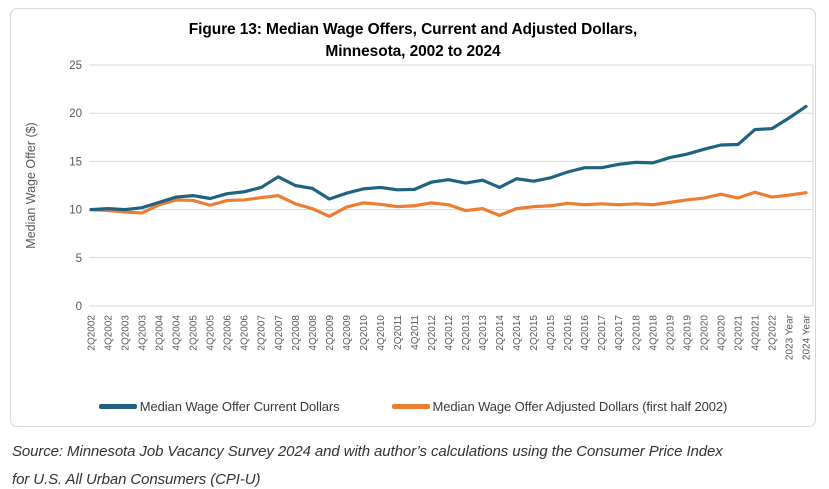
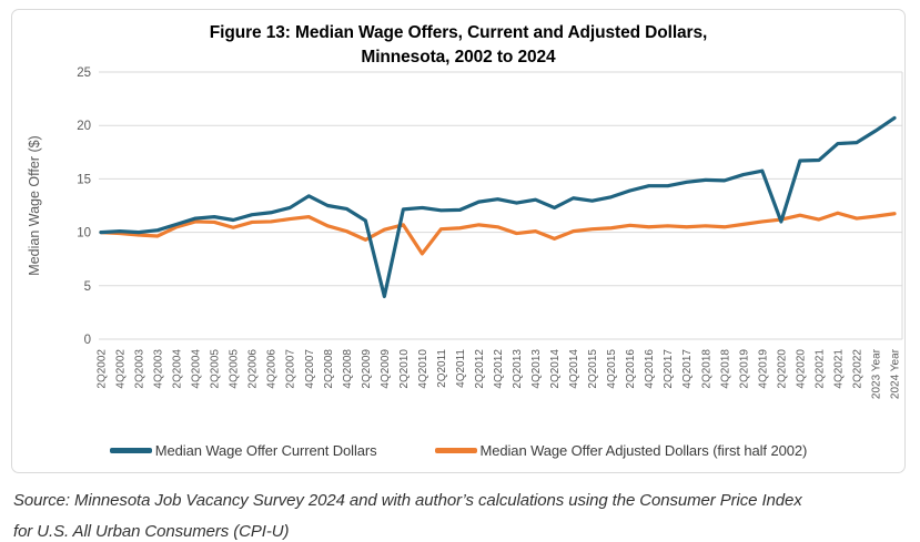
Median Wage Offer Current Dollars/4Q2009: 12 -> 4
Median Wage Offer Adjusted Dollars (first half 2002)/4Q2010: 11 -> 8
Median Wage Offer Current Dollars/2Q2020: 16 -> 11
